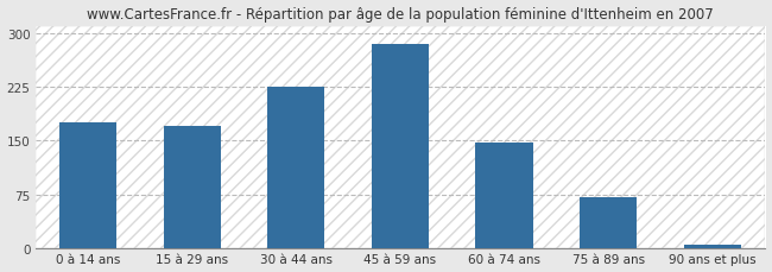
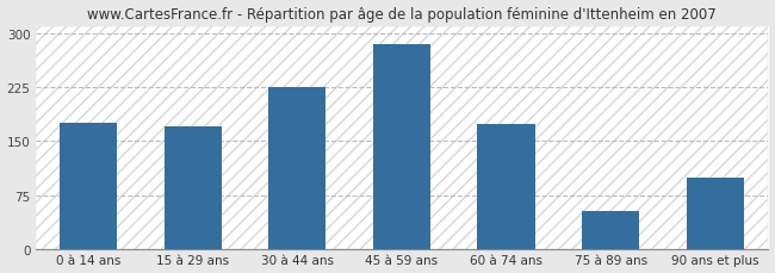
60 à 74 ans: 147 -> 174
75 à 89 ans: 72 -> 54
90 ans et plus: 5 -> 100
